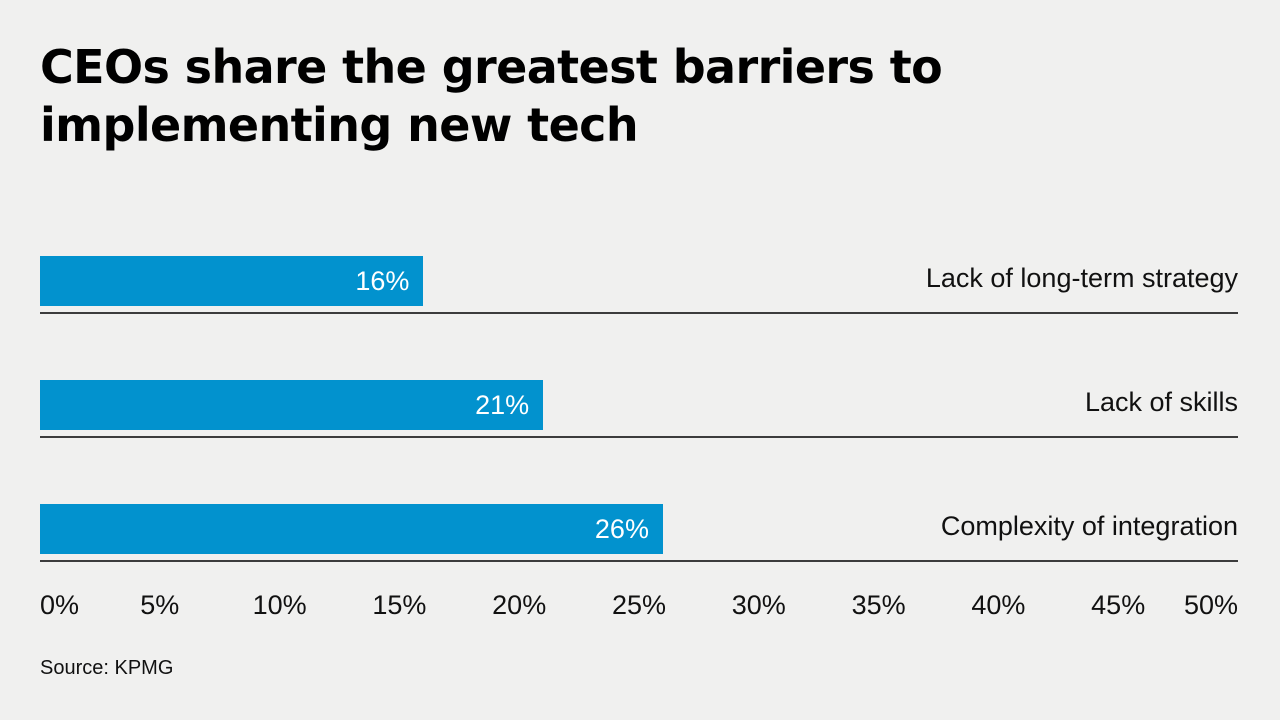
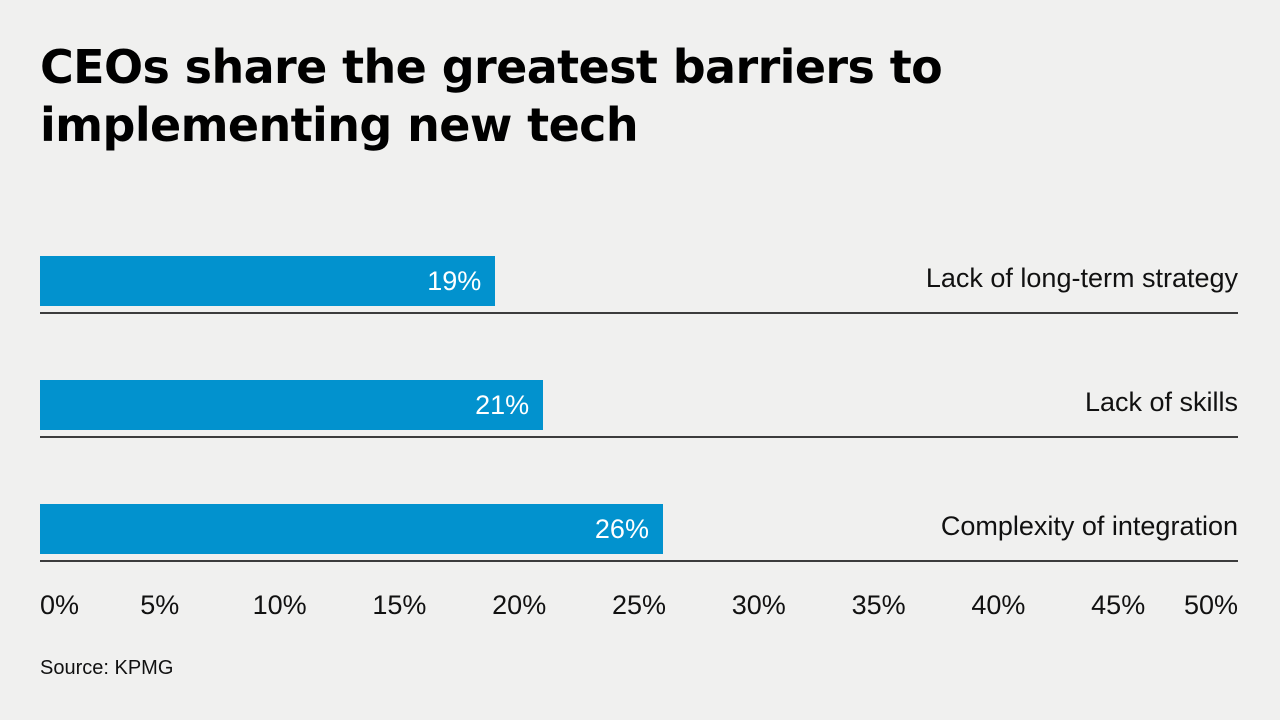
Lack of long-term strategy: 16% -> 19%
